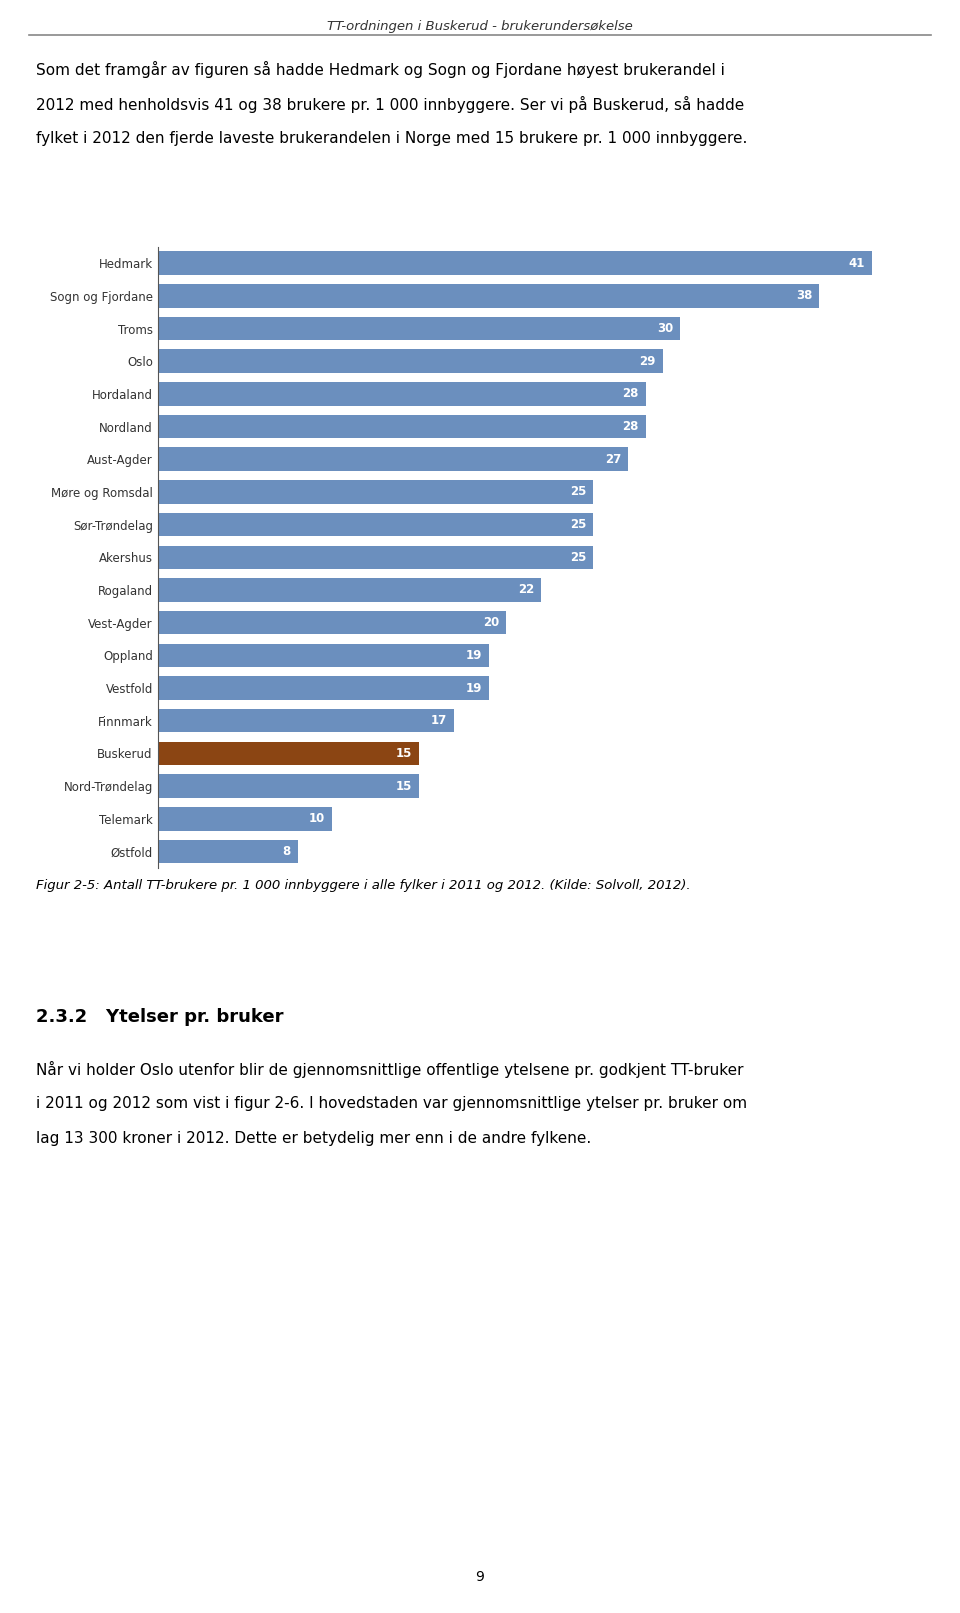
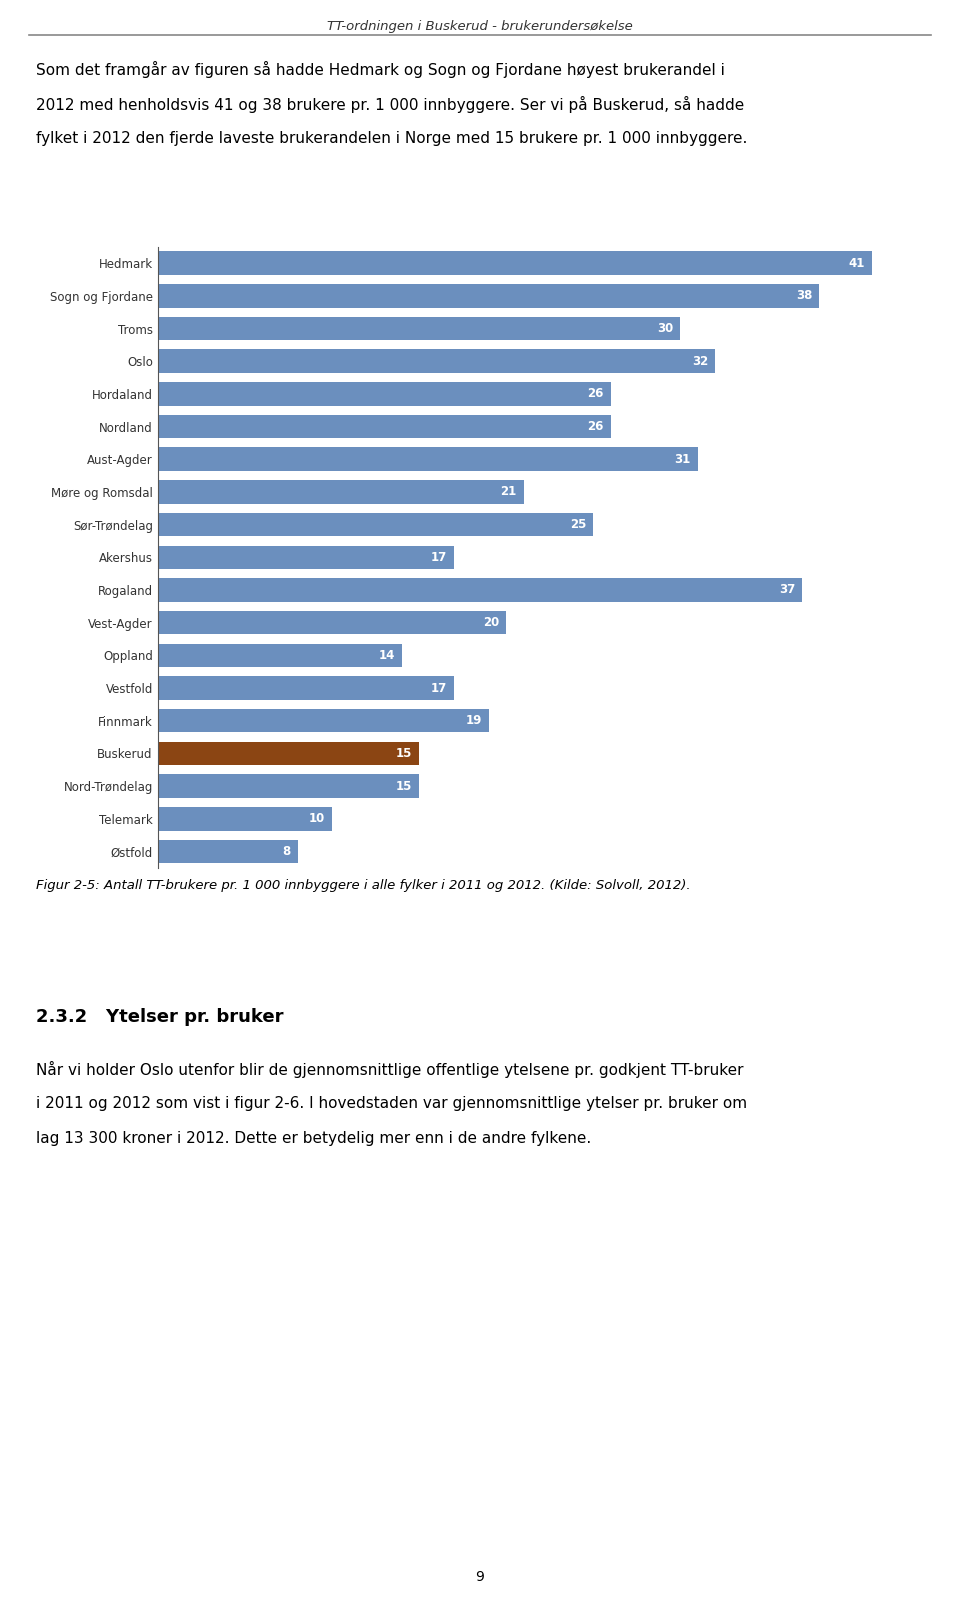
Oslo: 29 -> 32
Hordaland: 28 -> 26
Nordland: 28 -> 26
Aust-Agder: 27 -> 31
Møre og Romsdal: 25 -> 21
Akershus: 25 -> 17
Rogaland: 22 -> 37
Oppland: 19 -> 14
Vestfold: 19 -> 17
Finnmark: 17 -> 19
